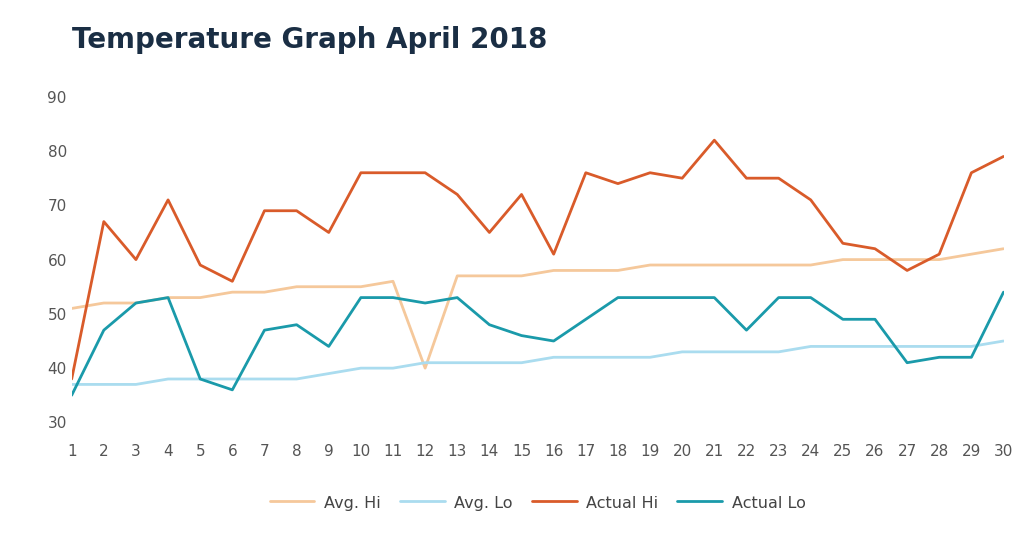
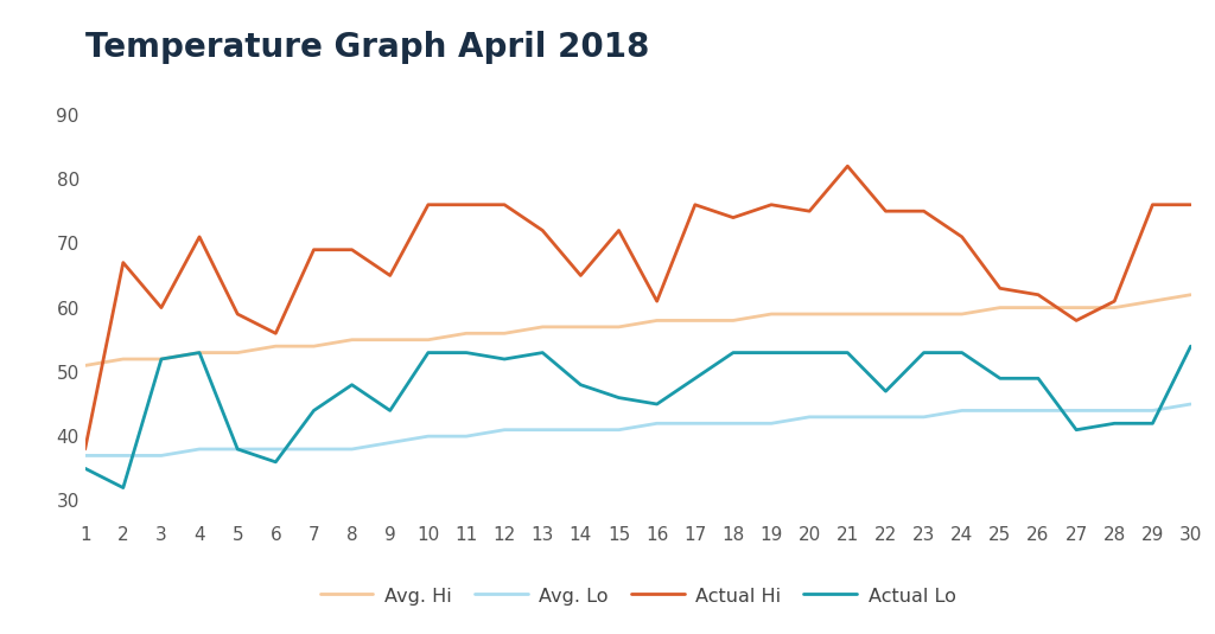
Actual Lo/2: 47 -> 32
Actual Lo/7: 47 -> 44
Avg. Hi/12: 40 -> 56
Actual Hi/30: 79 -> 76
